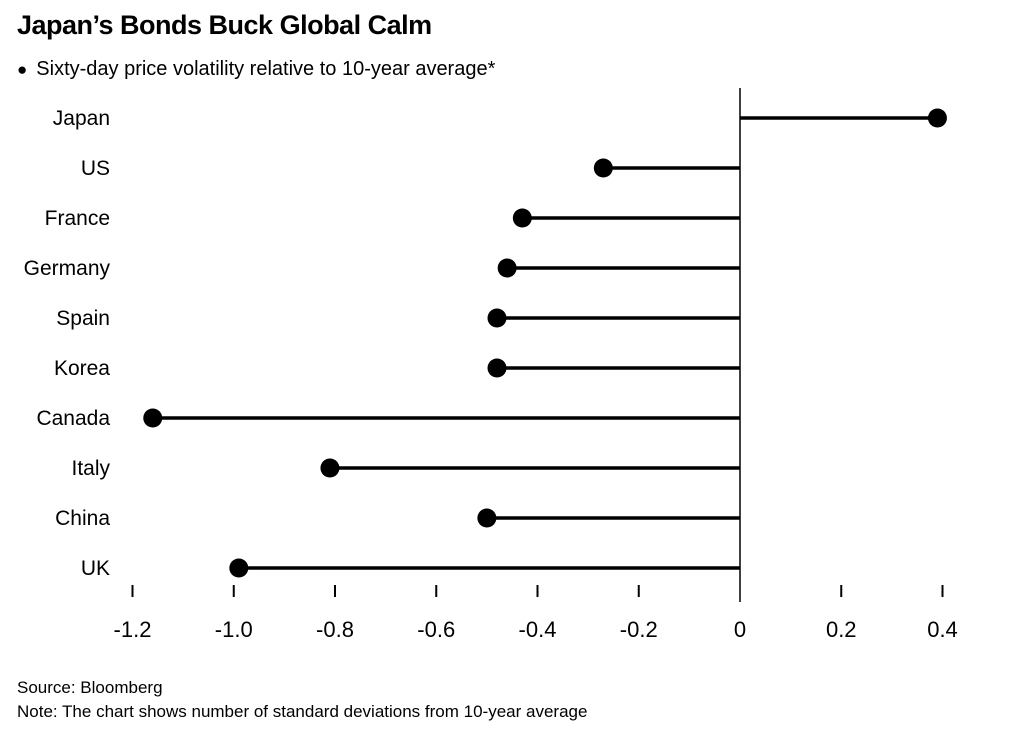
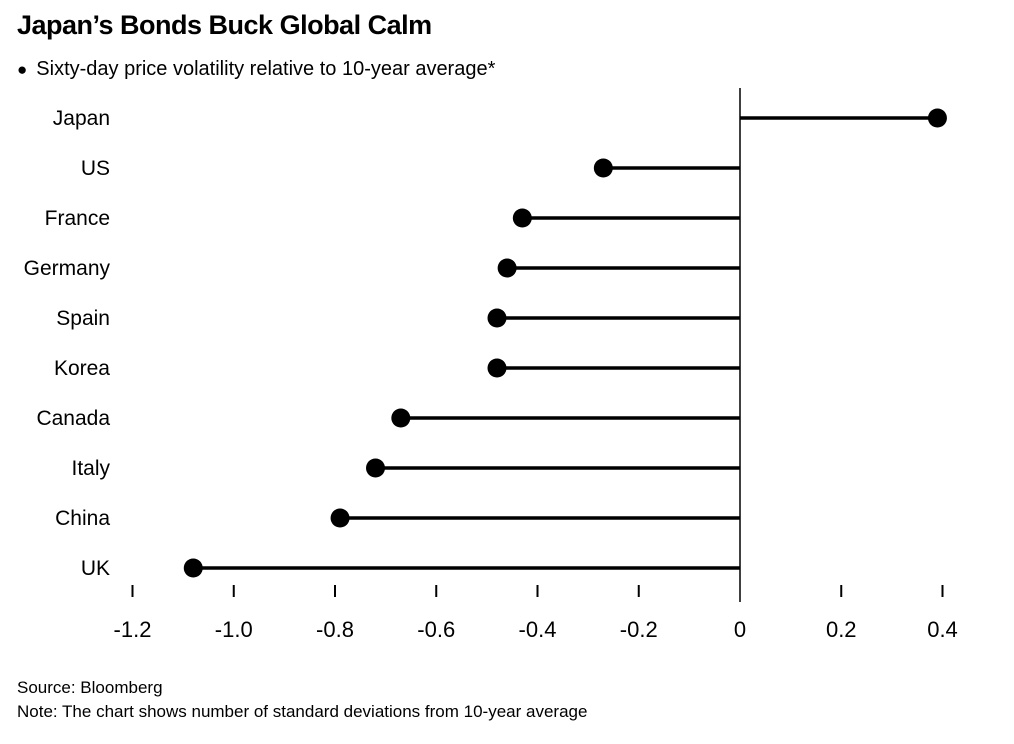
Canada: -1.16 -> -0.67
Italy: -0.81 -> -0.72
China: -0.50 -> -0.79
UK: -0.99 -> -1.08
